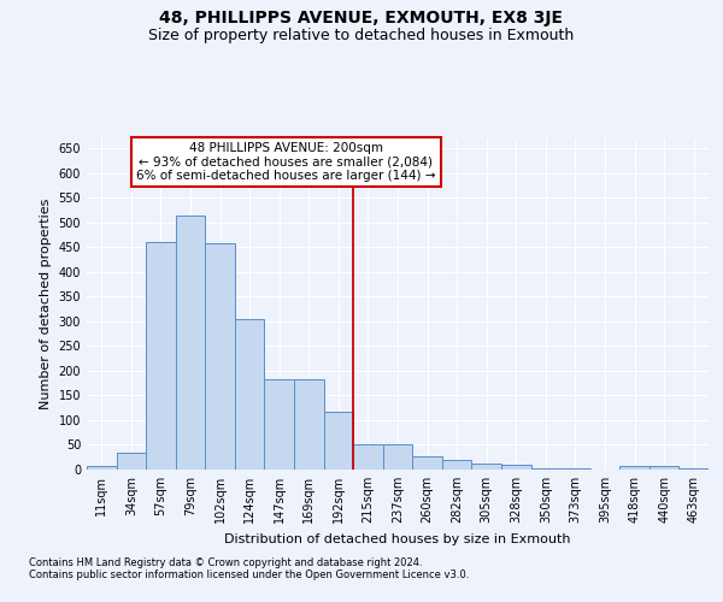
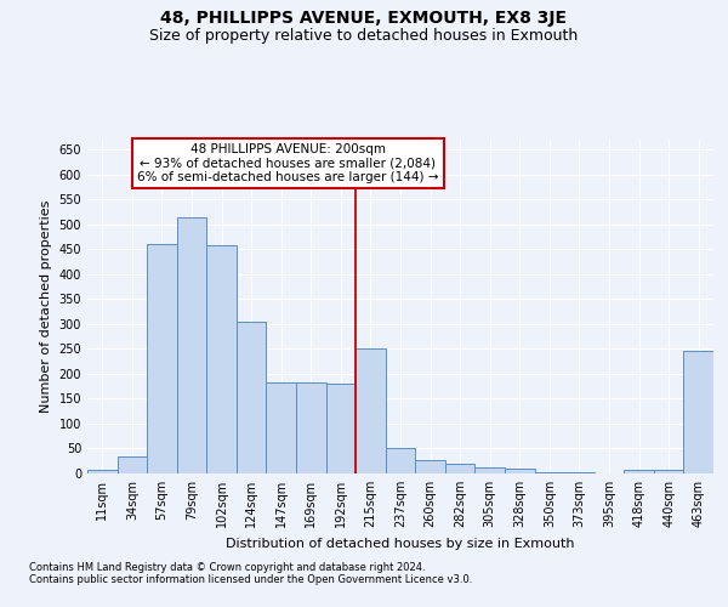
192sqm: 117 -> 180
215sqm: 50 -> 250
463sqm: 3 -> 245
